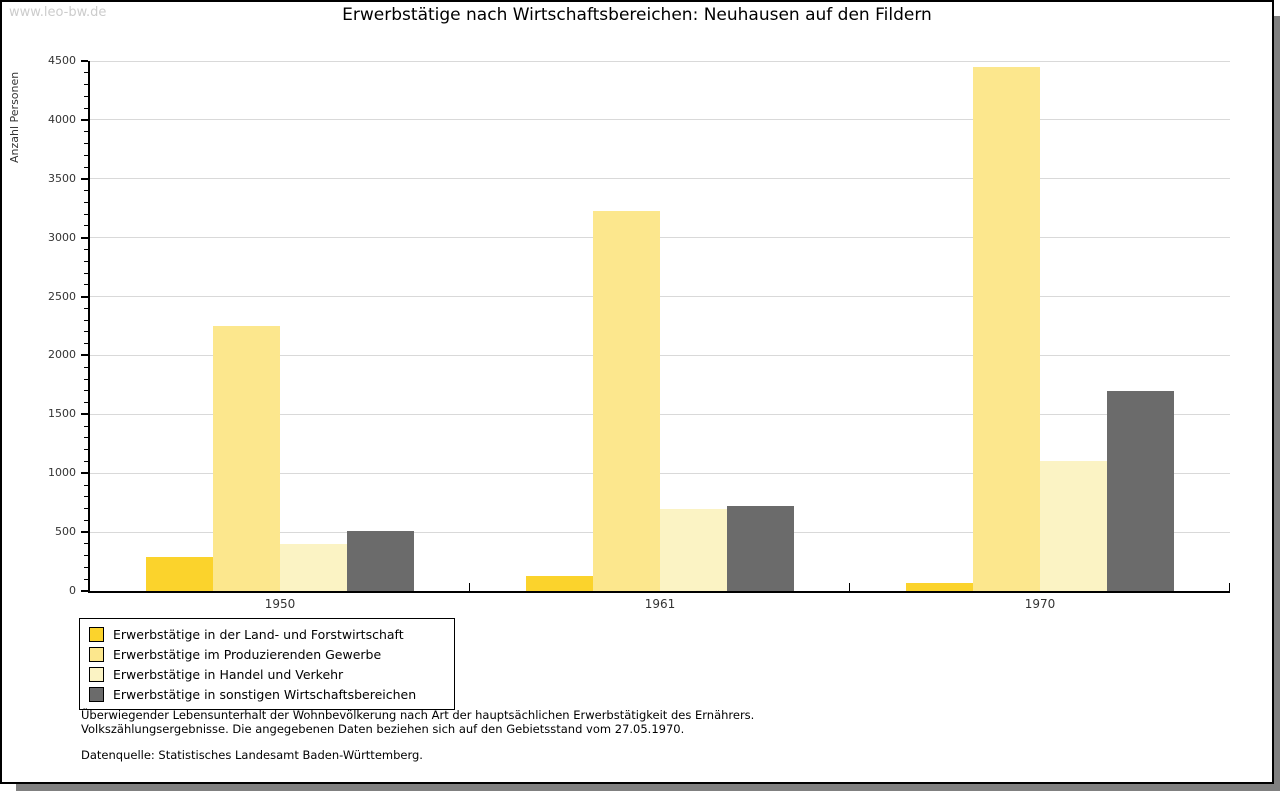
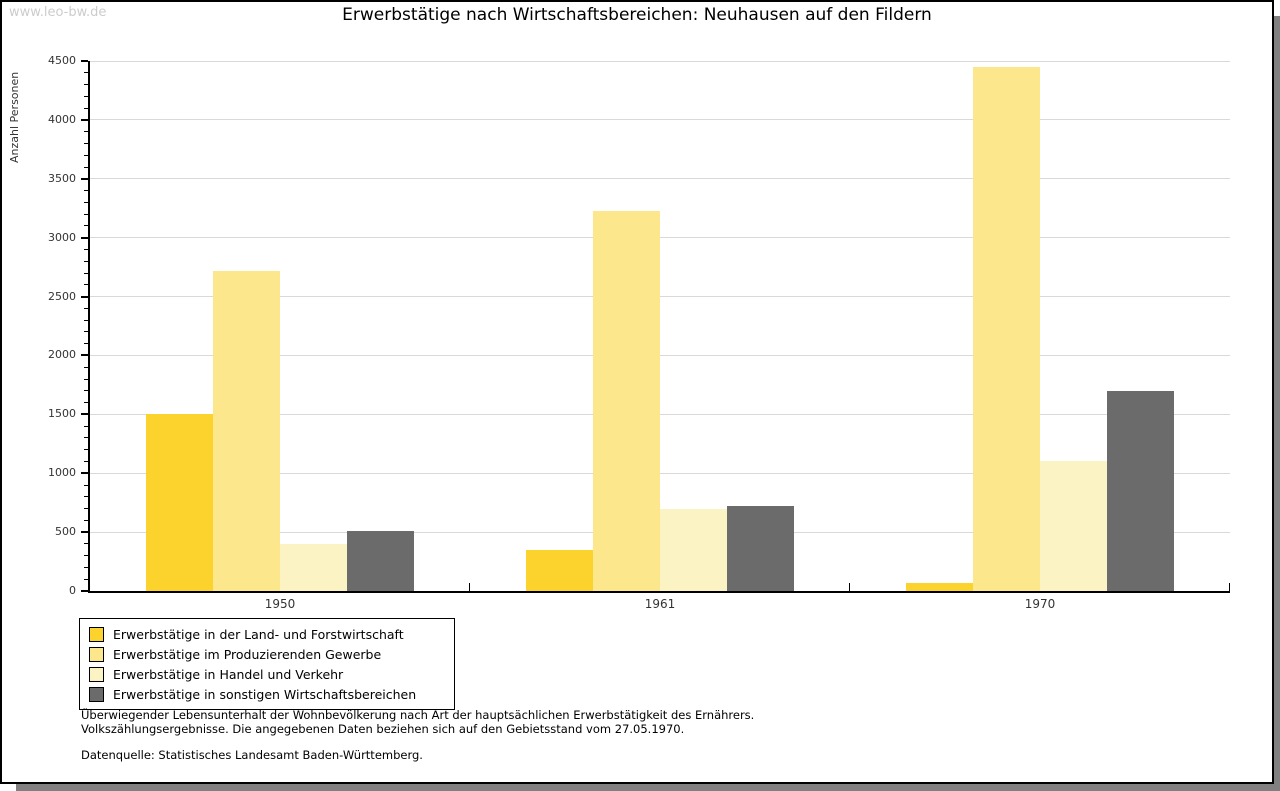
Erwerbstätige in der Land- und Forstwirtschaft/1950: 290 -> 1500
Erwerbstätige im Produzierenden Gewerbe/1950: 2250 -> 2720
Erwerbstätige in der Land- und Forstwirtschaft/1961: 120 -> 350
